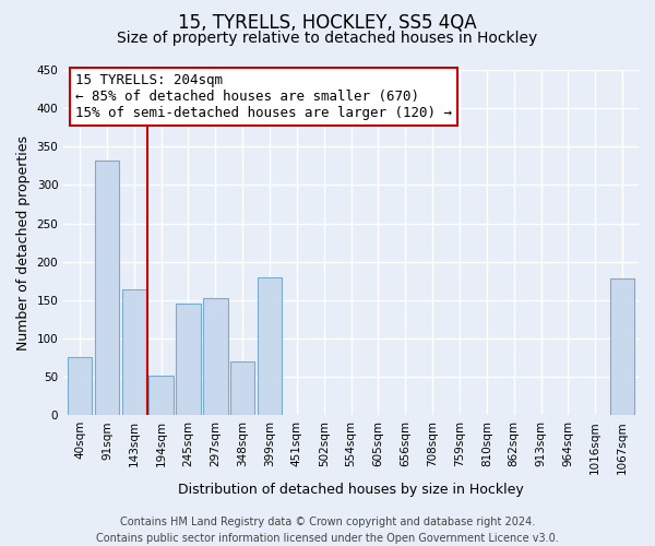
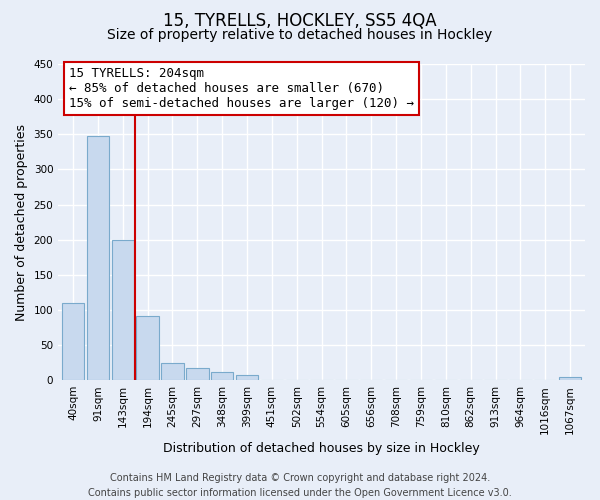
40sqm: 76 -> 110
91sqm: 332 -> 348
143sqm: 164 -> 200
194sqm: 52 -> 92
245sqm: 146 -> 25
297sqm: 152 -> 18
348sqm: 70 -> 12
399sqm: 180 -> 7
1067sqm: 178 -> 5
